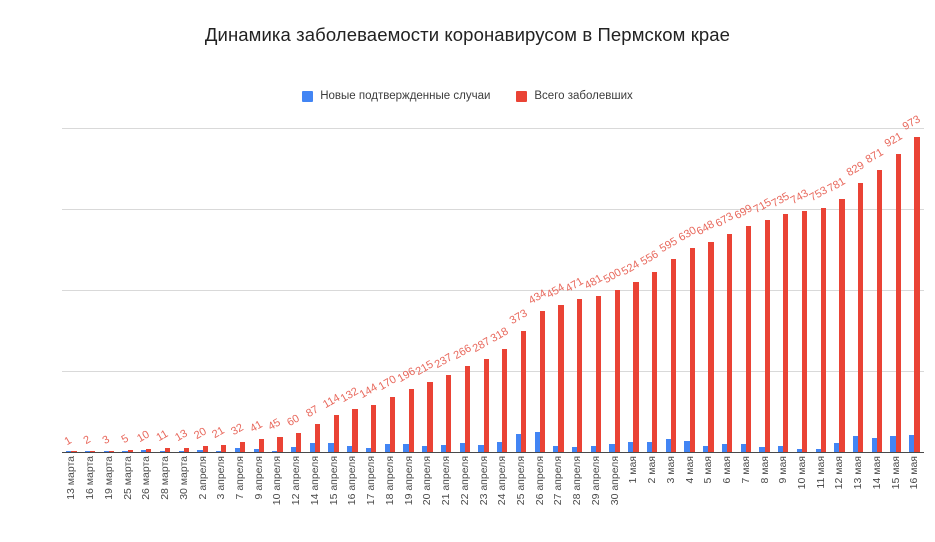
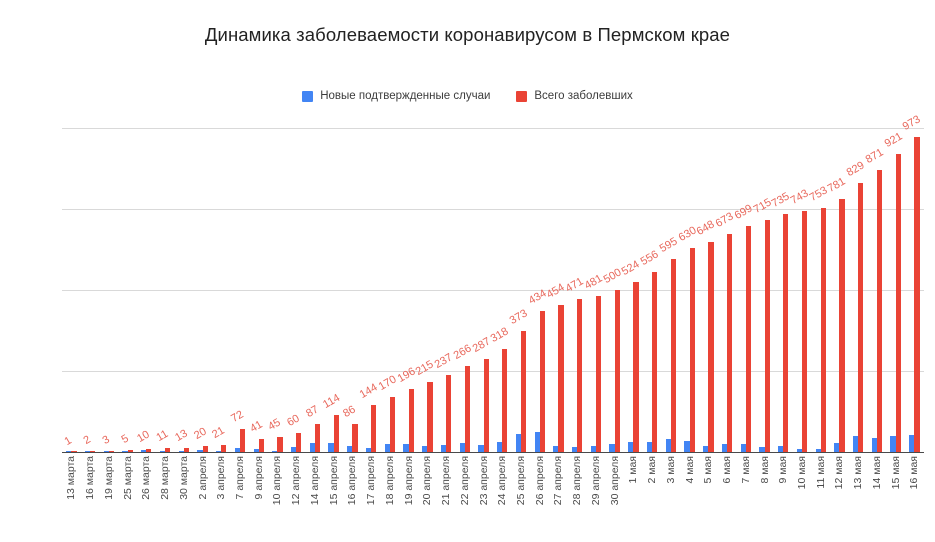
Всего заболевших/7 апреля: 32 -> 72
Всего заболевших/16 апреля: 132 -> 86
